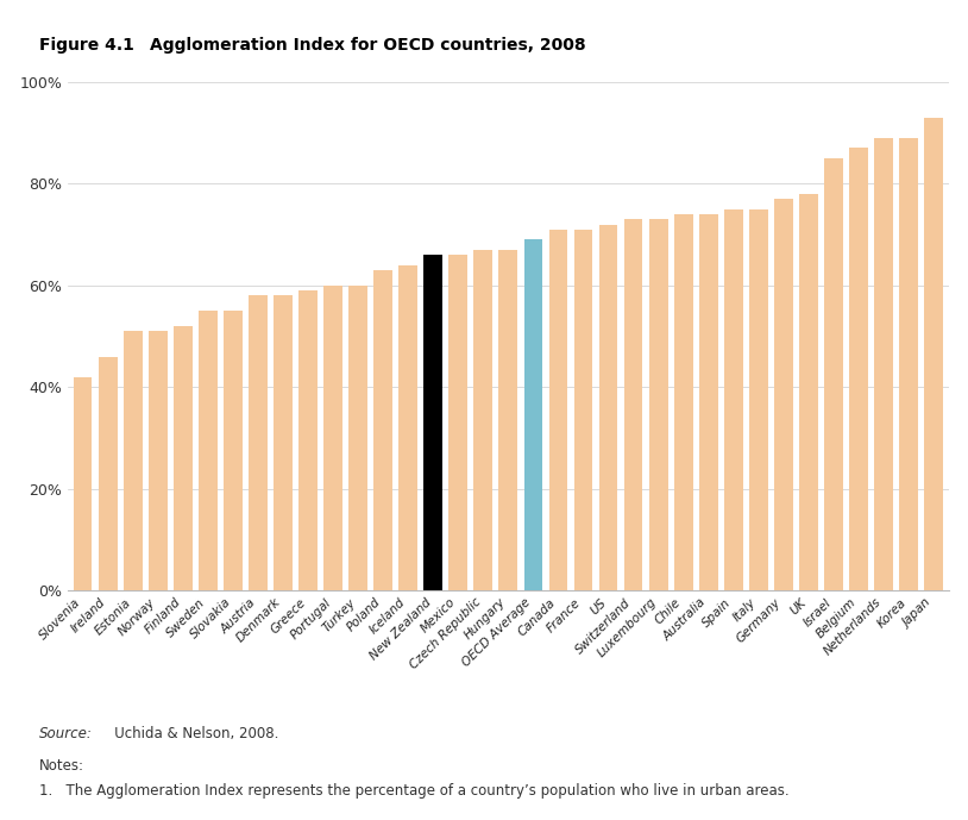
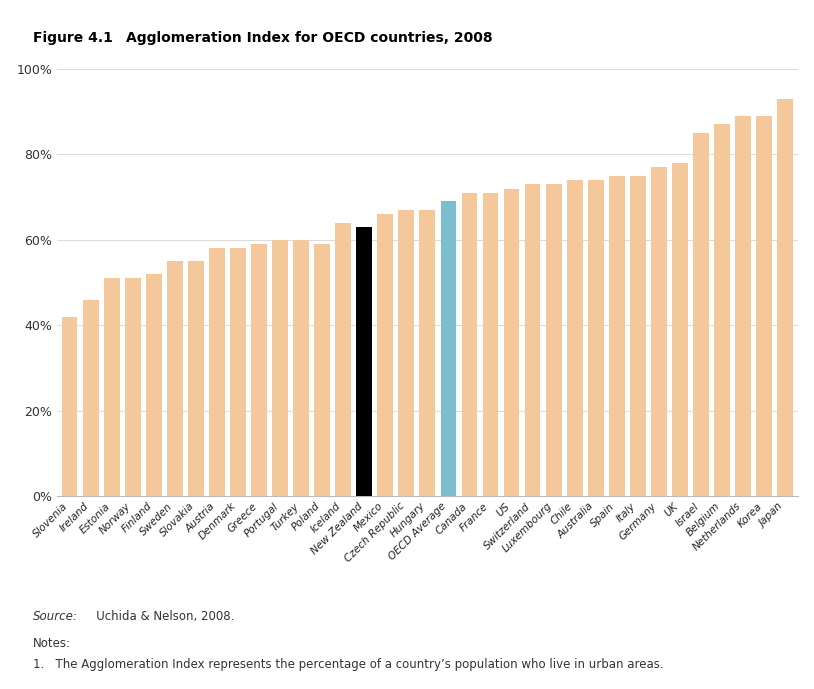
Poland: 63% -> 59%
New Zealand: 66% -> 63%
